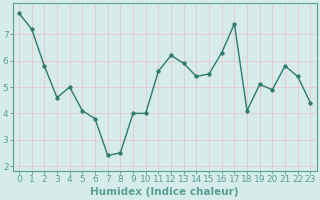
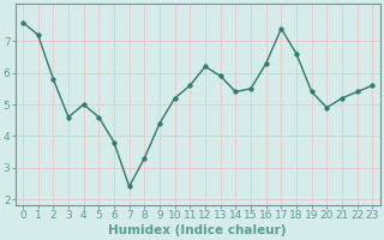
0: 7.8 -> 7.6
5: 4.1 -> 4.6
8: 2.5 -> 3.3
9: 4.0 -> 4.4
10: 4.0 -> 5.2
18: 4.1 -> 6.6
19: 5.1 -> 5.4
21: 5.8 -> 5.2
23: 4.4 -> 5.6
